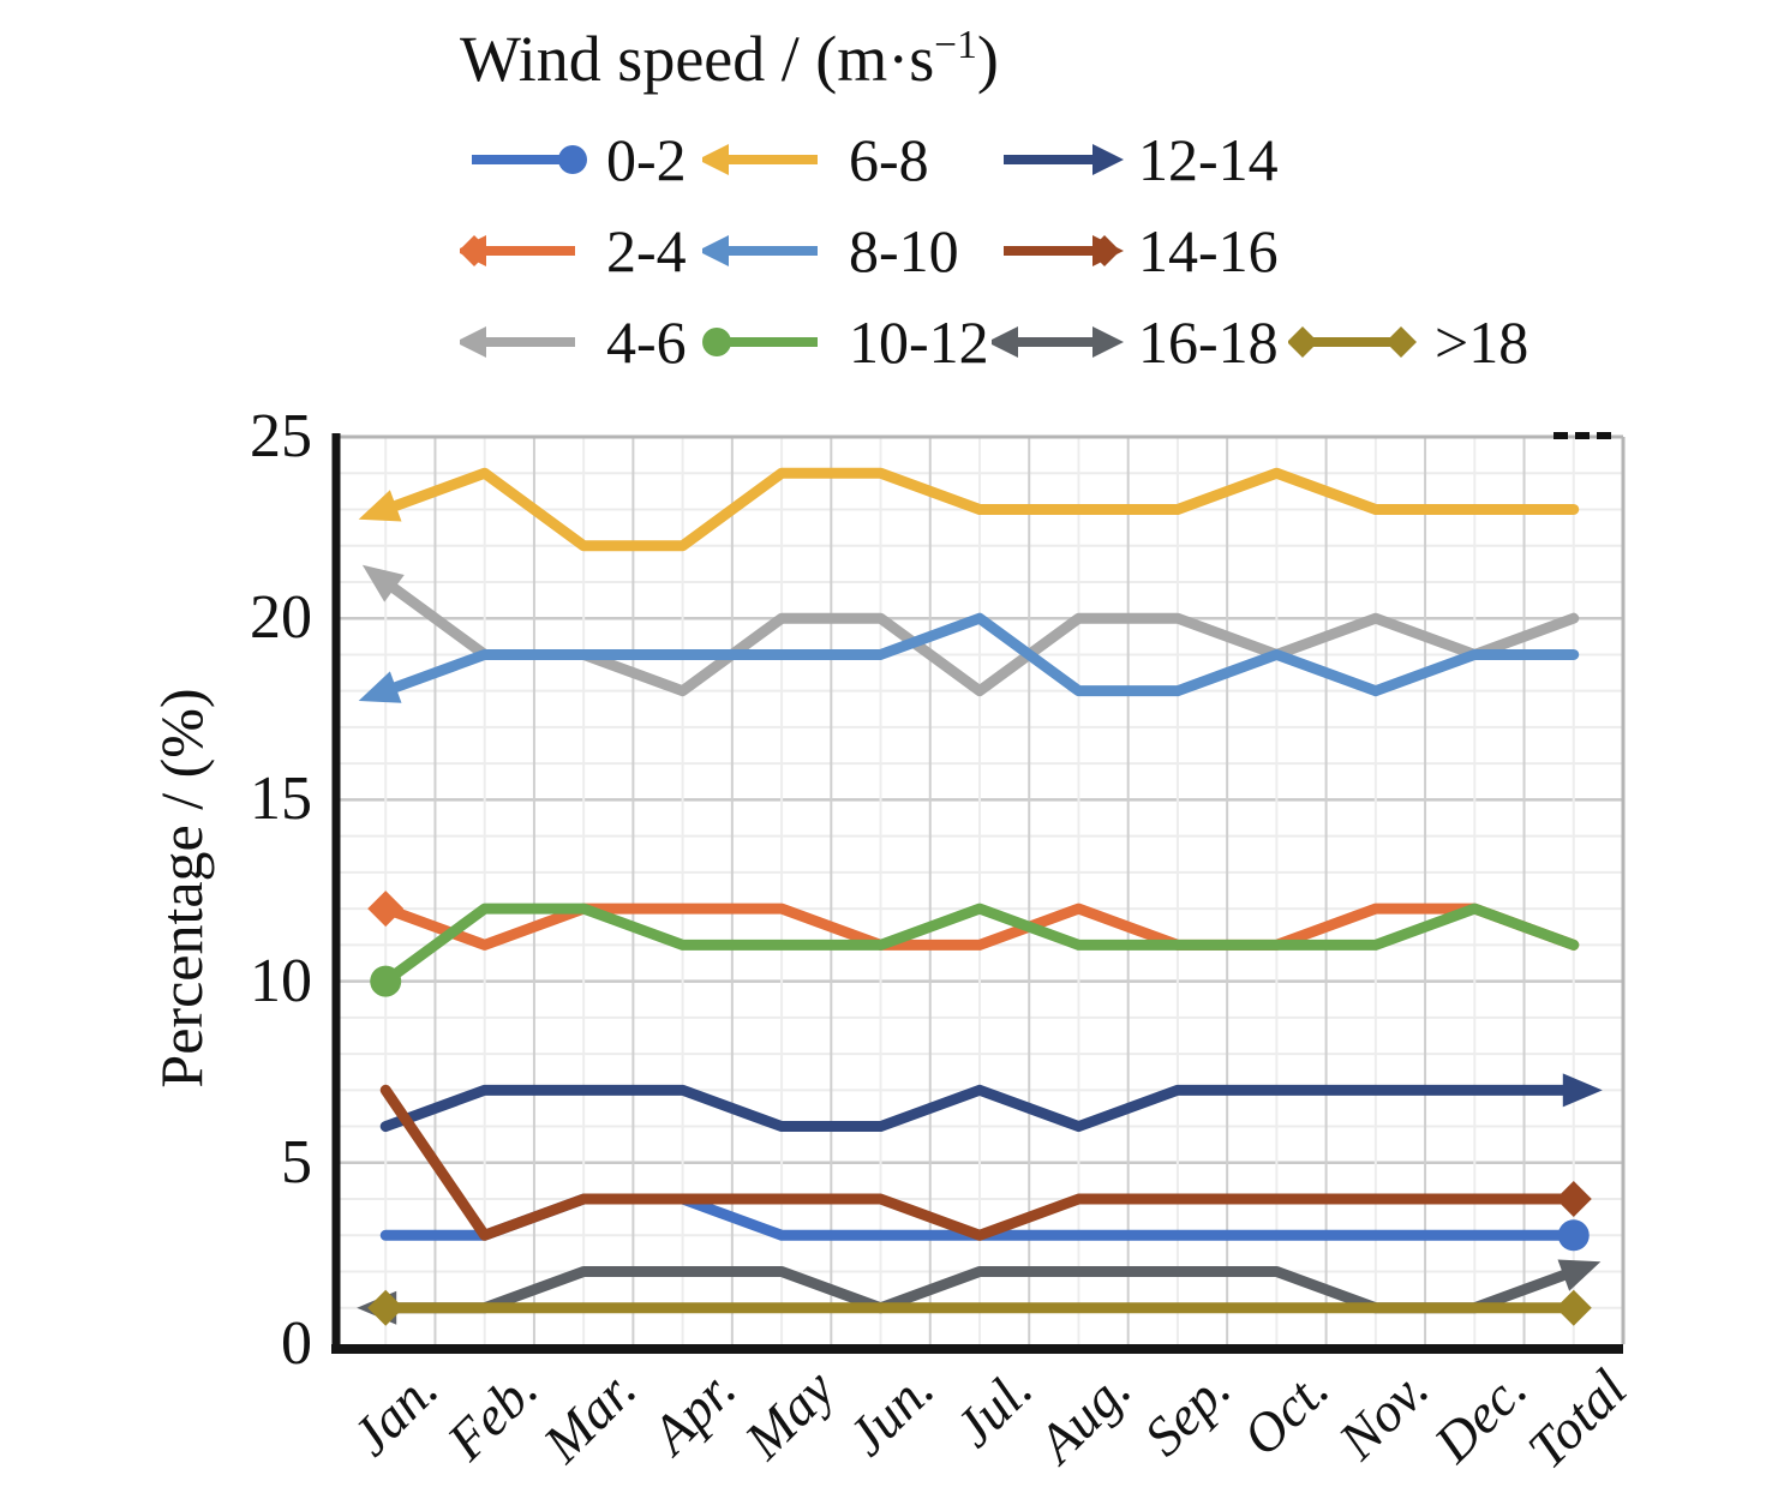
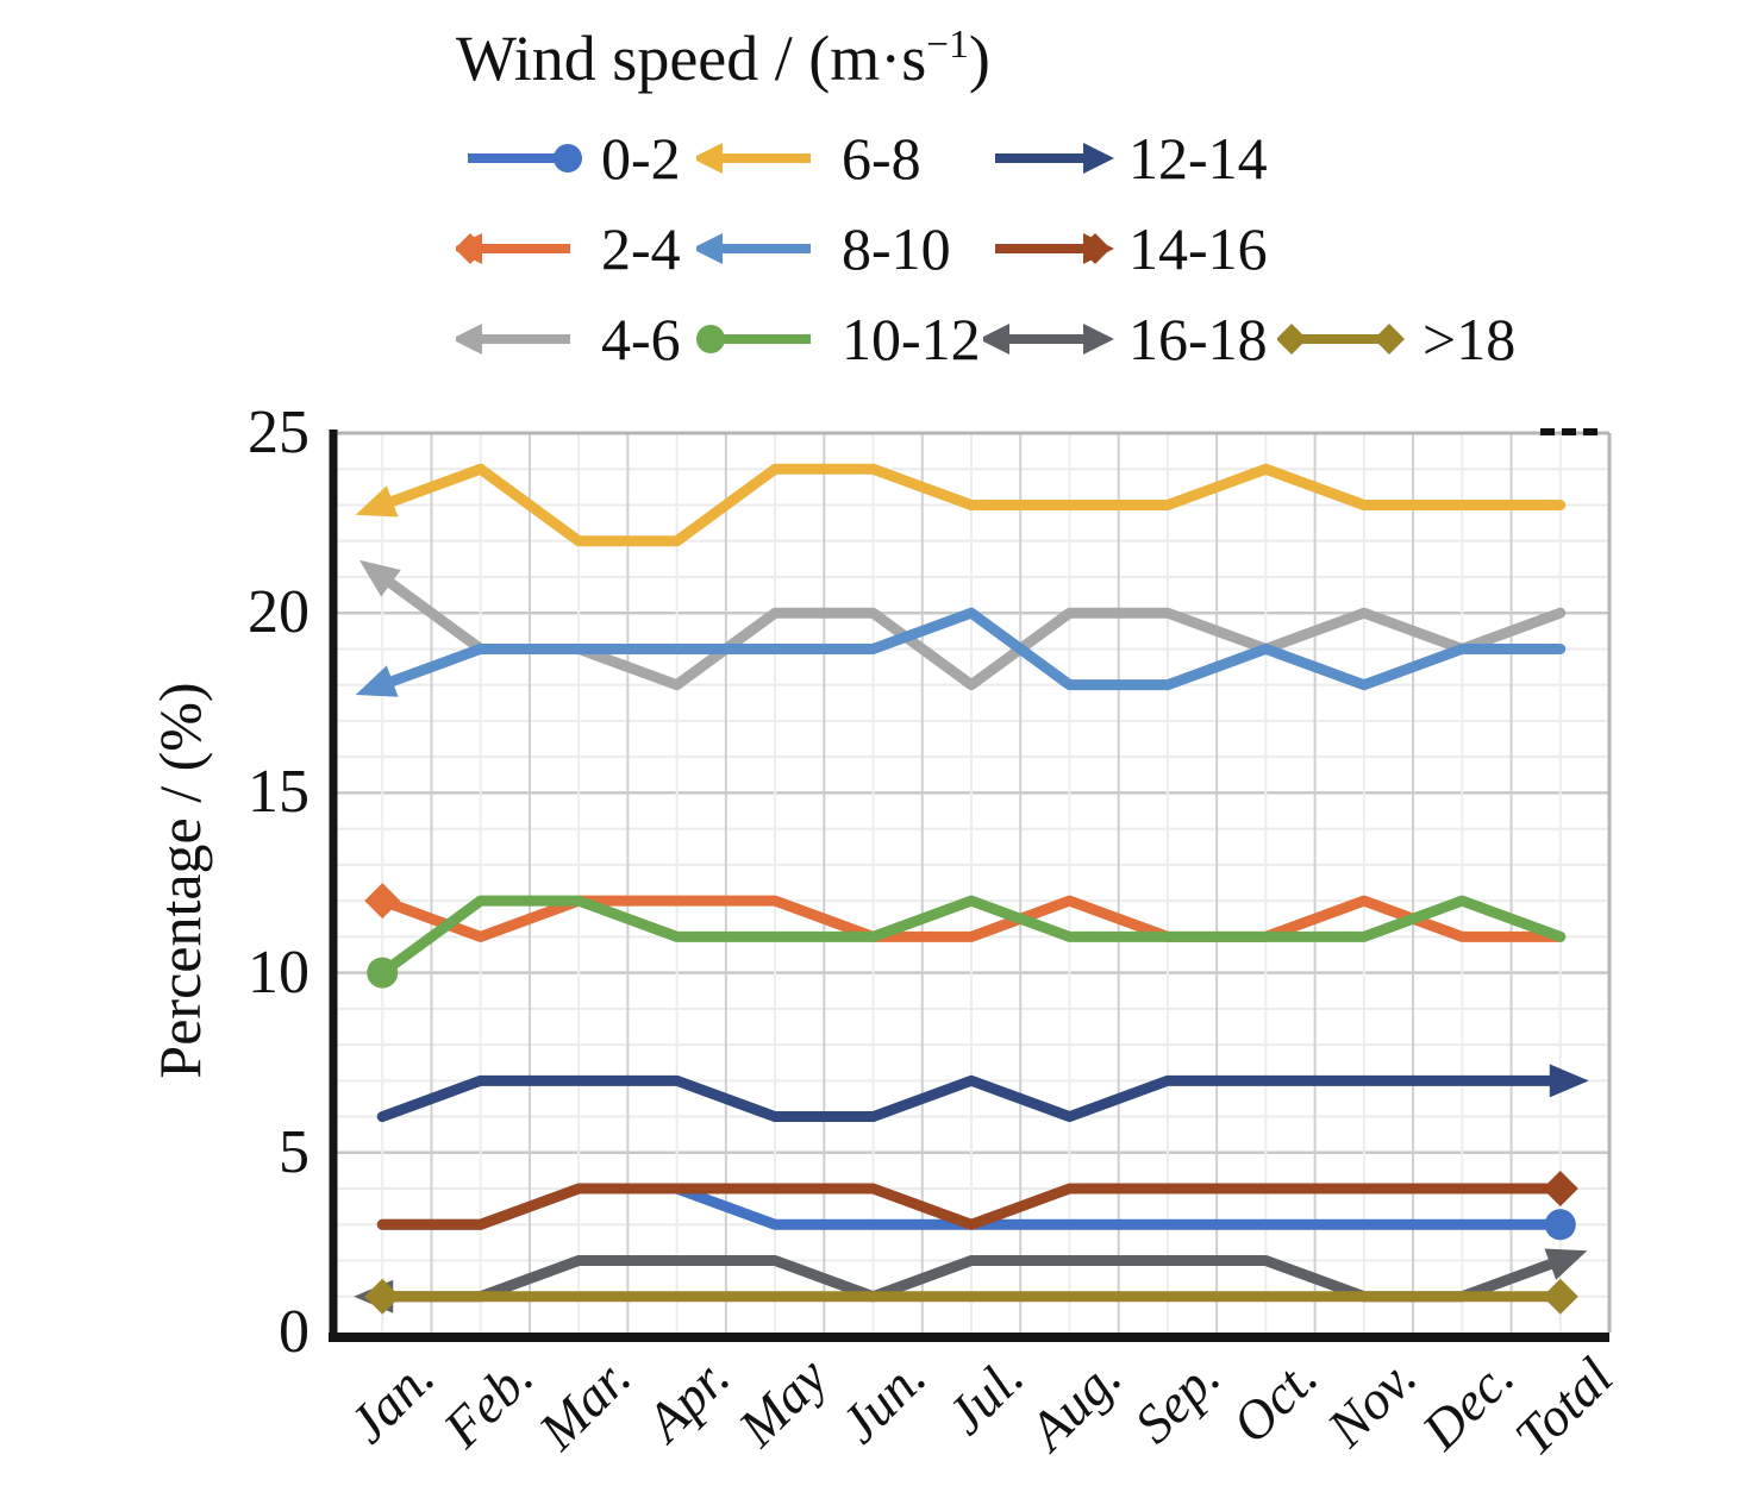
14-16/Jan.: 7 -> 3
2-4/Dec.: 12 -> 11
